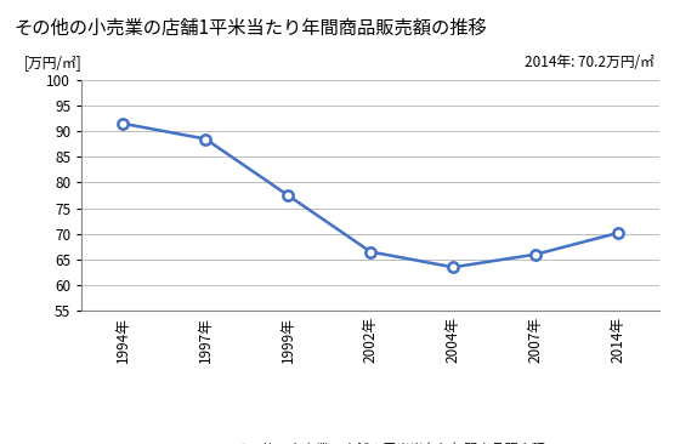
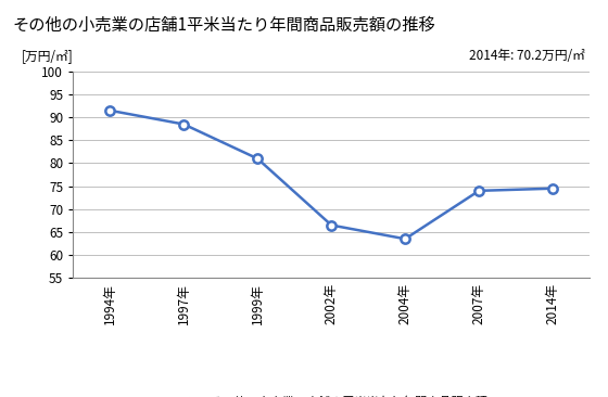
1999年: 77.5 -> 81.0
2007年: 66.0 -> 74.0
2014年: 70.2 -> 74.5
